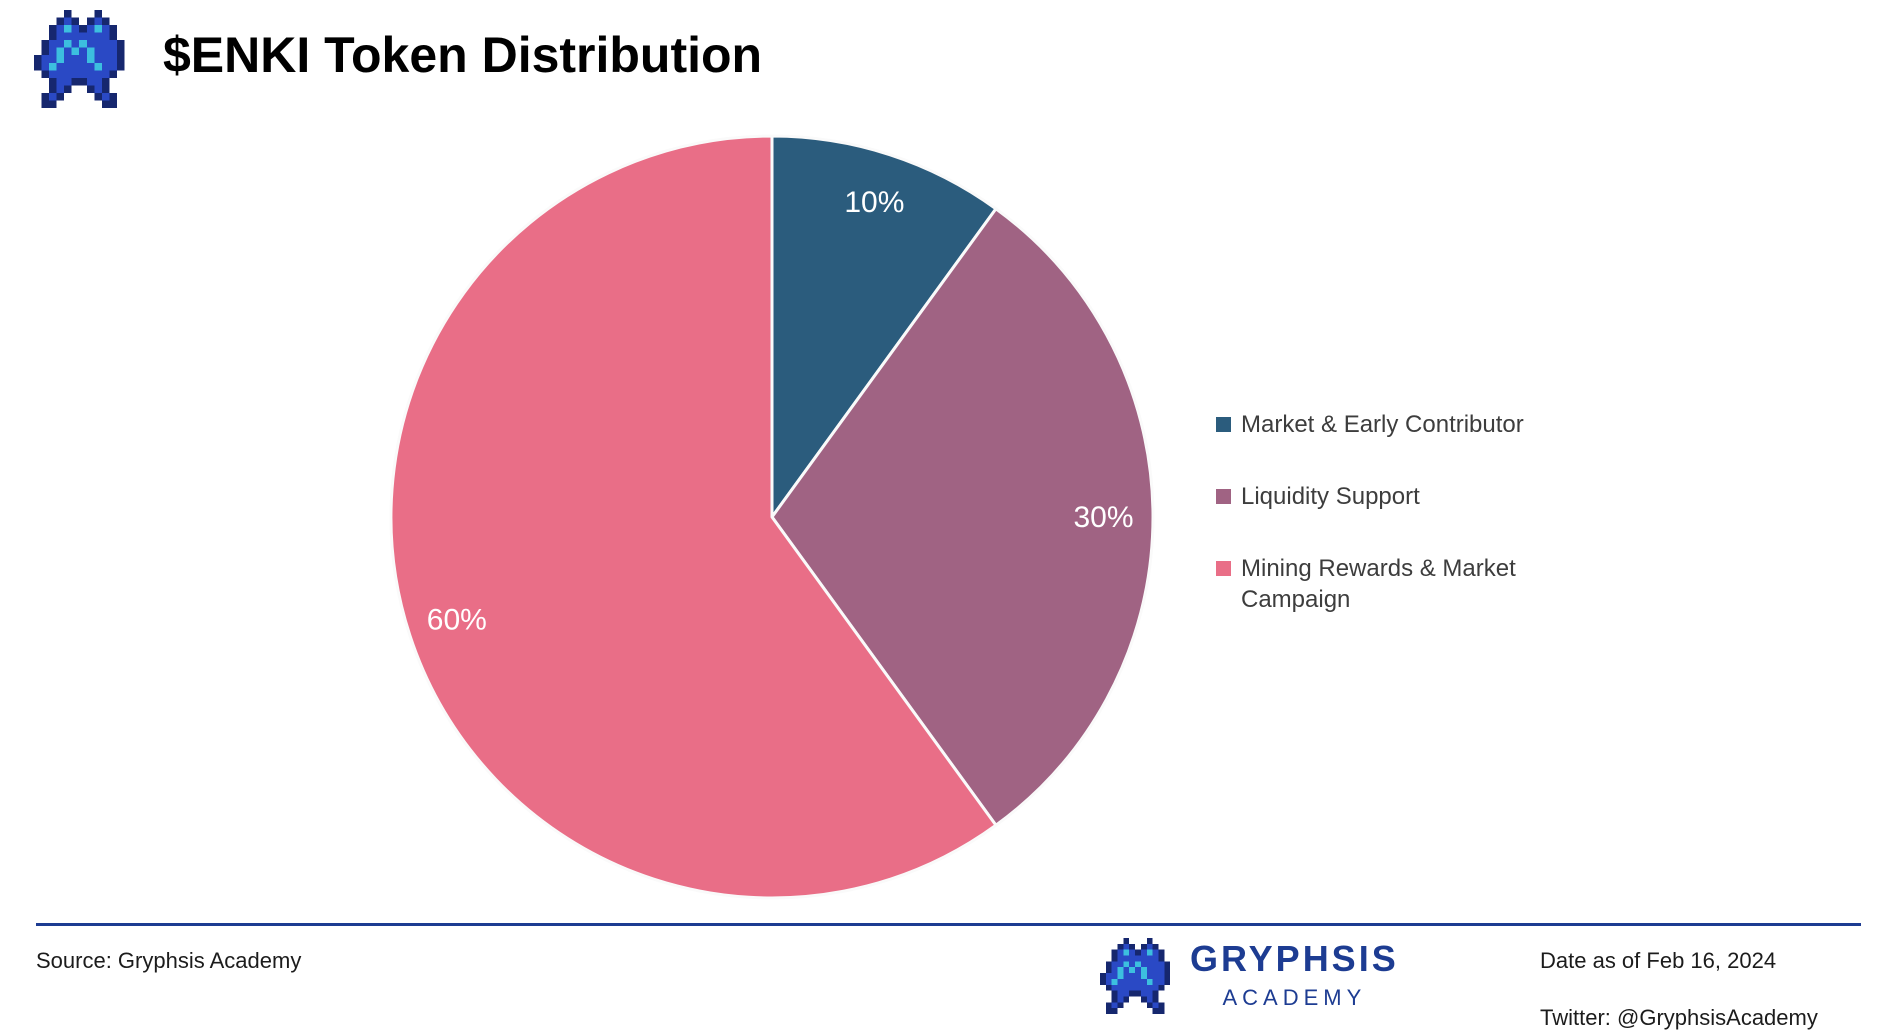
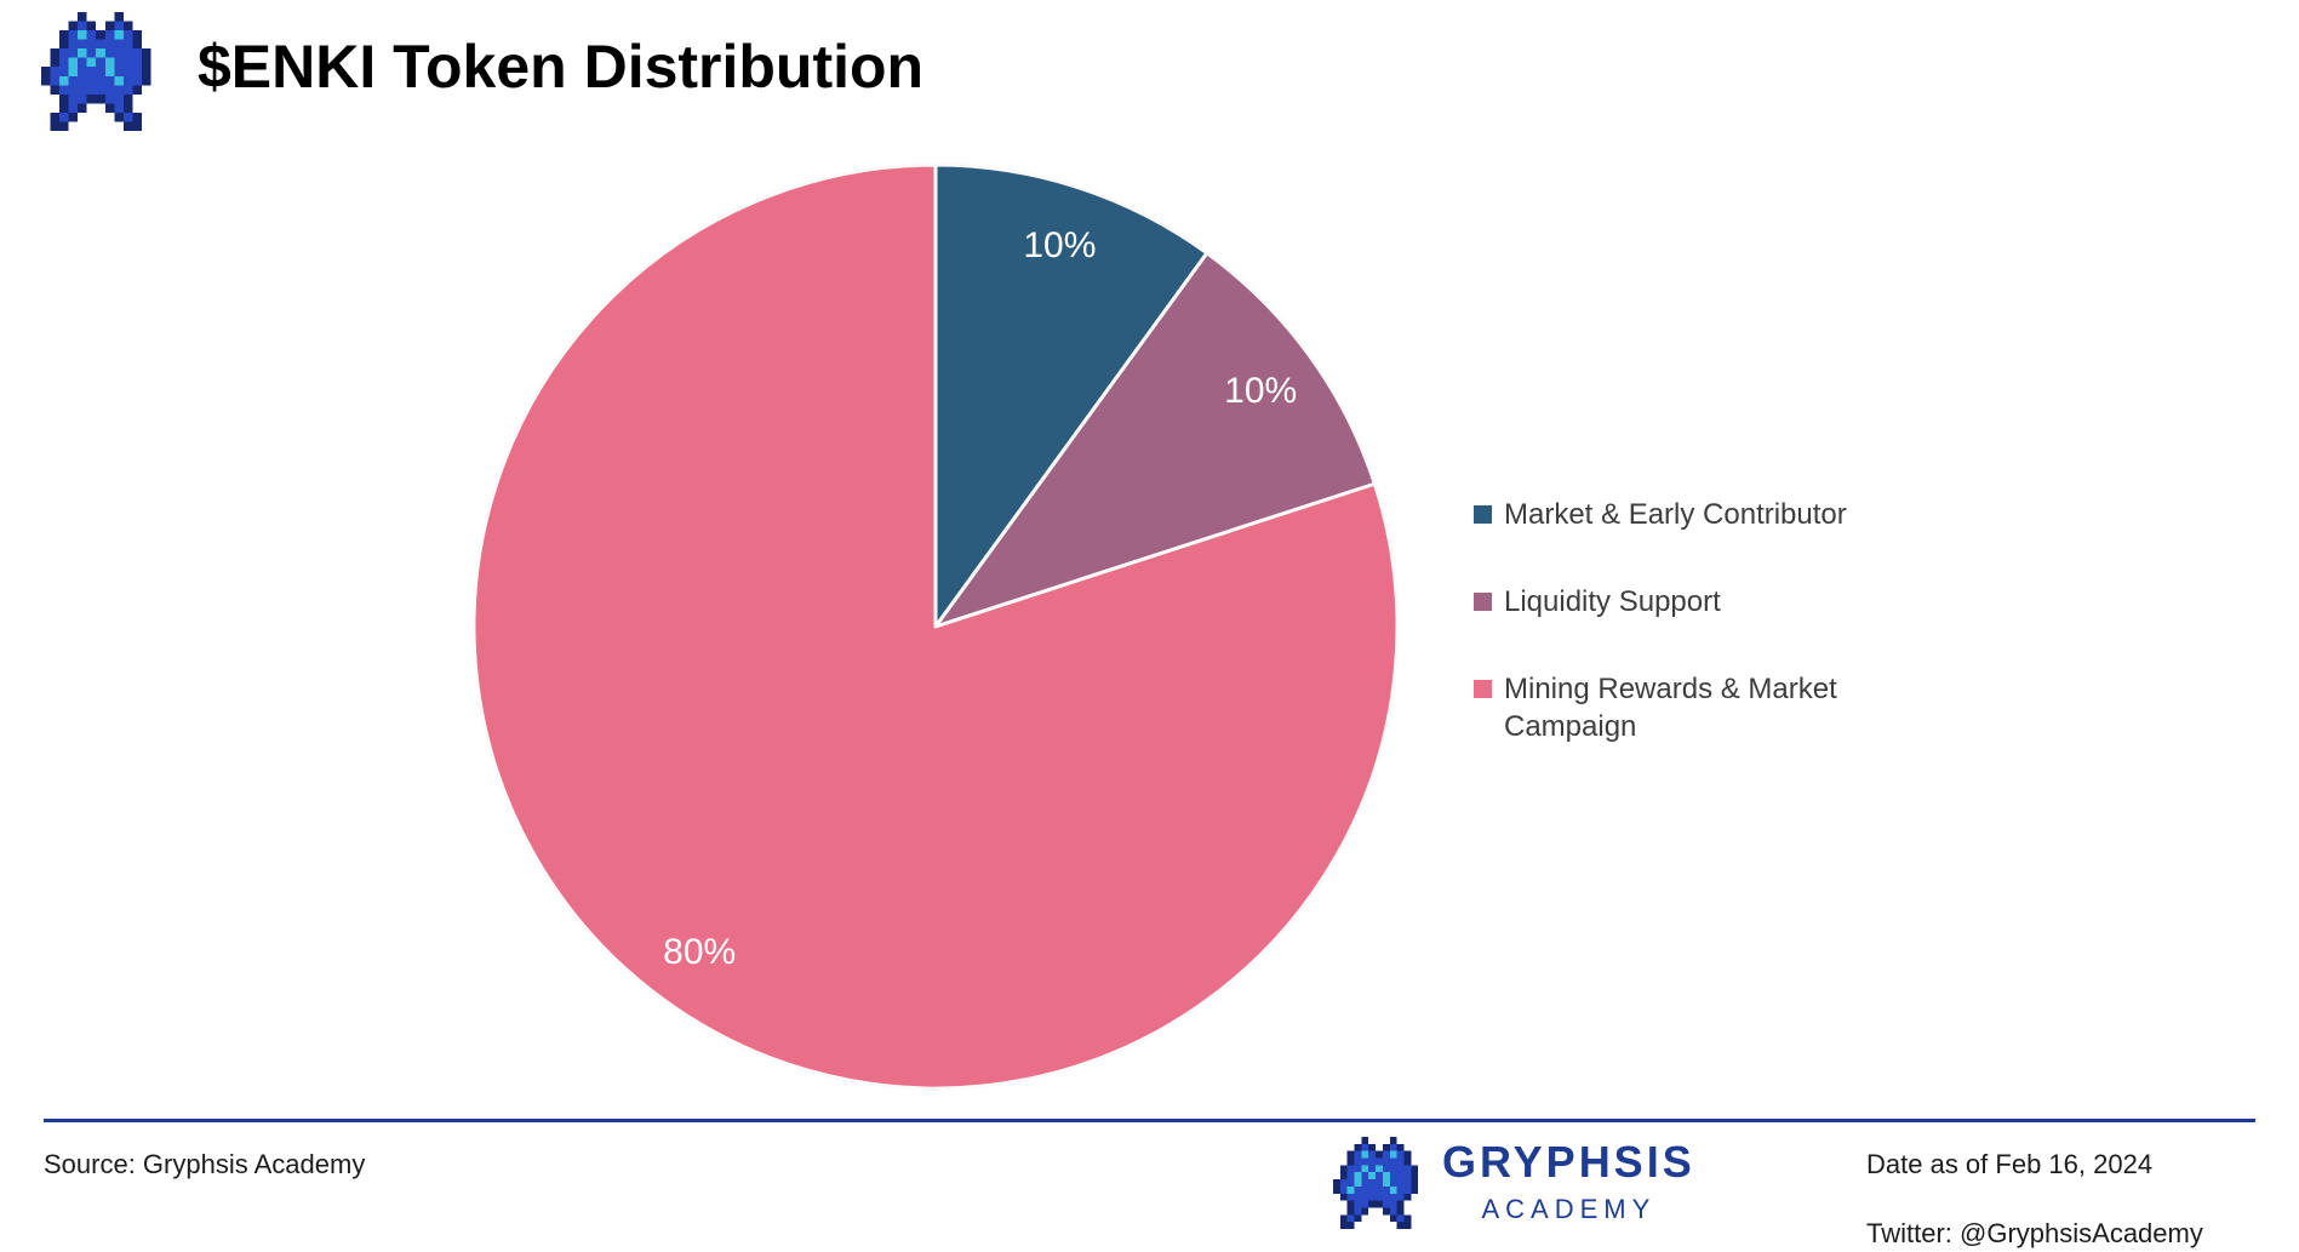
Liquidity Support: 30% -> 10%
Mining Rewards & Market Campaign: 60% -> 80%
